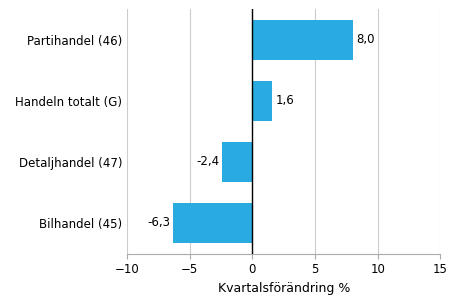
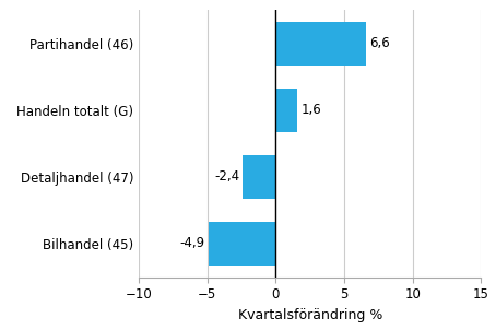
Partihandel (46): 8,0 -> 6,6
Bilhandel (45): -6,3 -> -4,9
